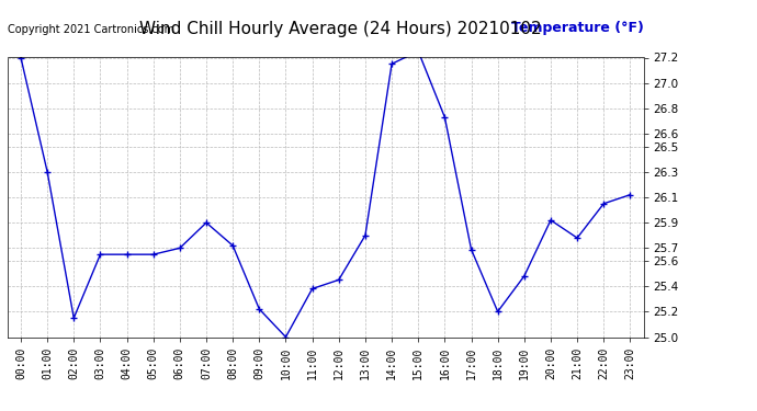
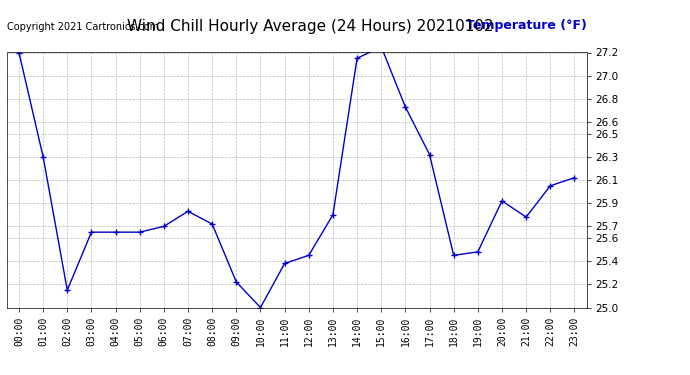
07:00: 25.90 -> 25.83
17:00: 25.69 -> 26.32
18:00: 25.20 -> 25.45
